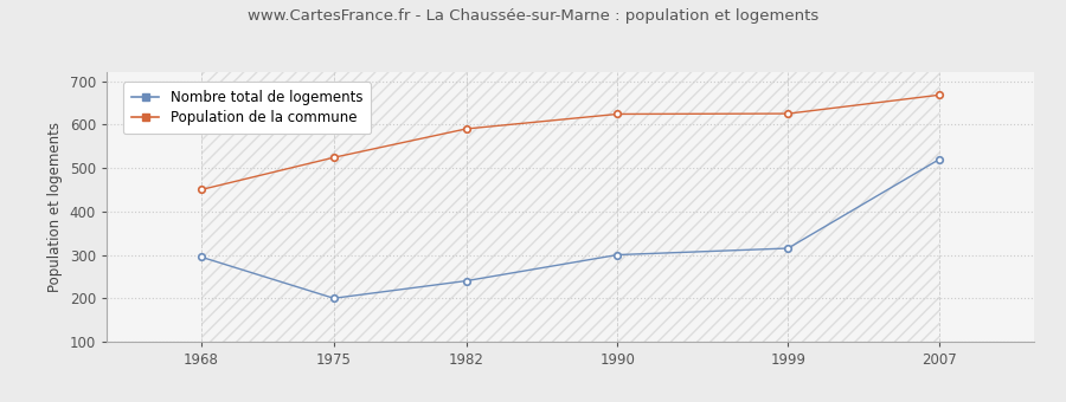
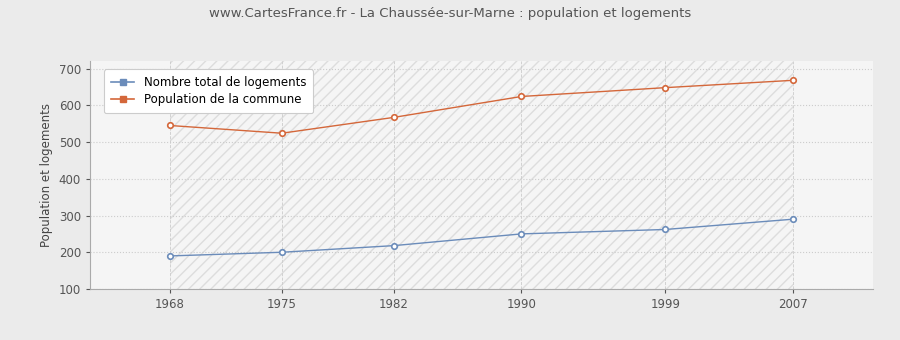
Nombre total de logements/1968: 295 -> 190
Population de la commune/1968: 450 -> 545
Nombre total de logements/1982: 240 -> 218
Population de la commune/1982: 590 -> 567
Nombre total de logements/1990: 300 -> 250
Nombre total de logements/1999: 315 -> 262
Population de la commune/1999: 625 -> 648
Nombre total de logements/2007: 520 -> 290
